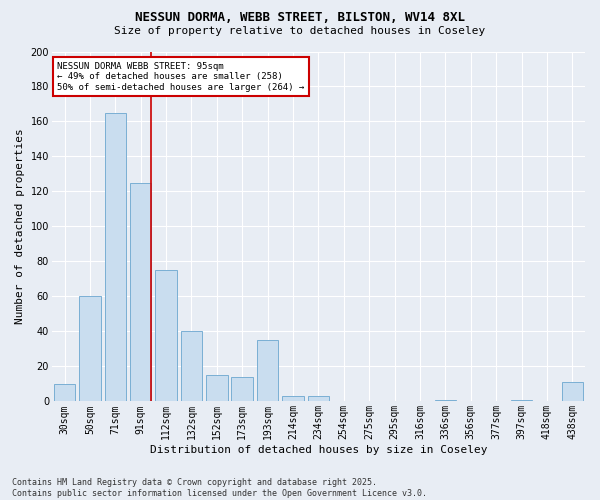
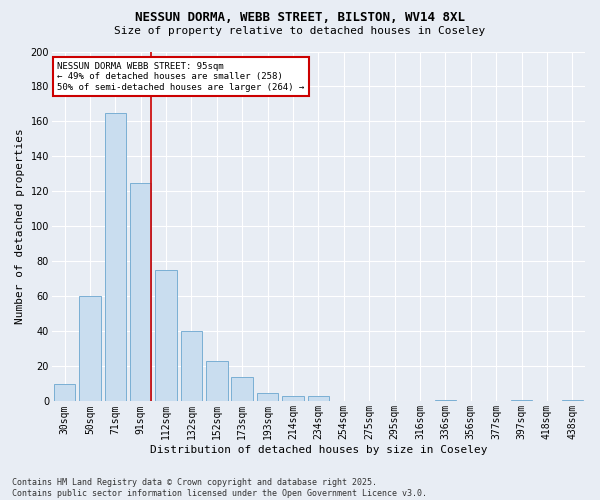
152sqm: 15 -> 23
193sqm: 35 -> 5
438sqm: 11 -> 1
